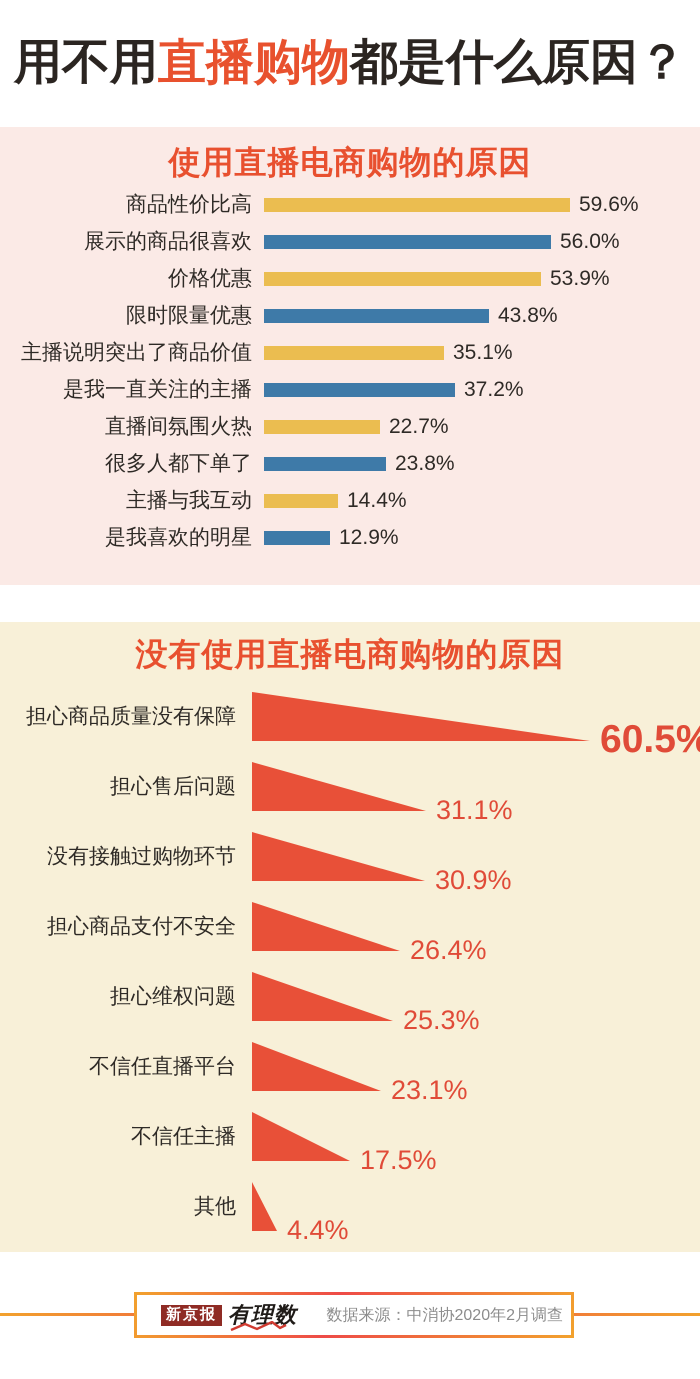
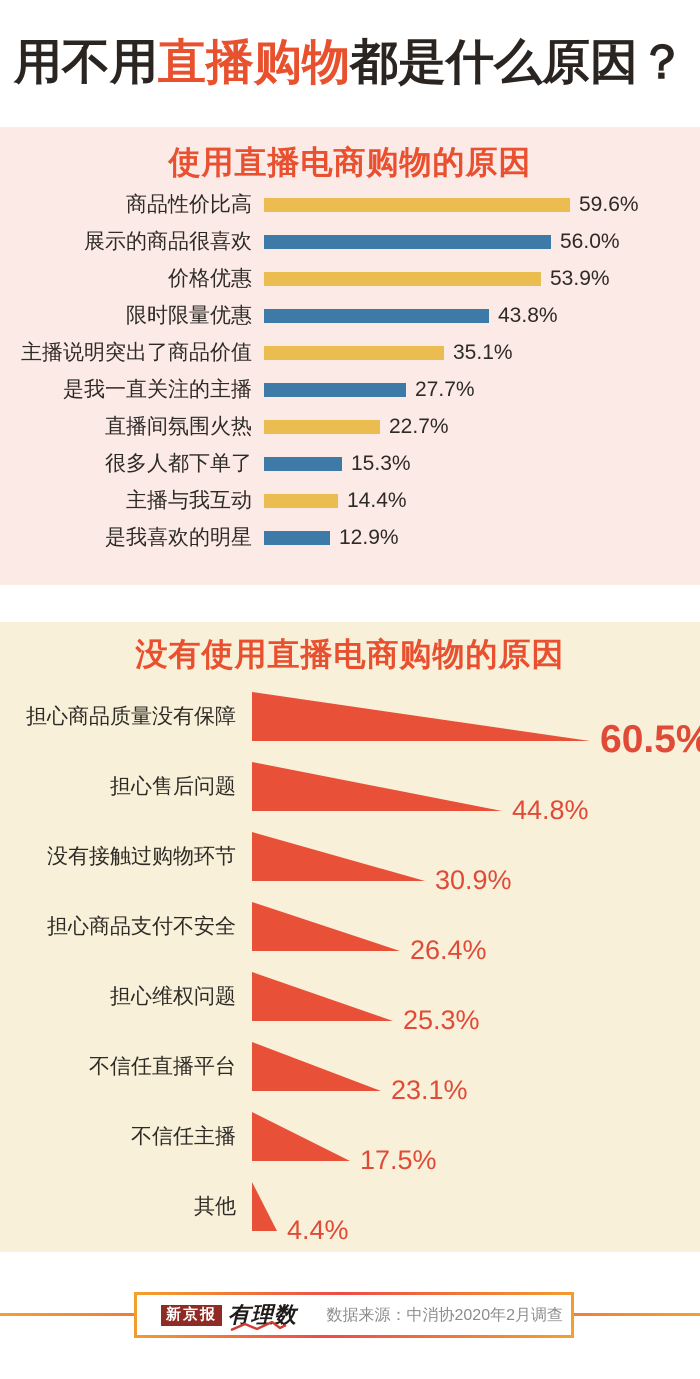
使用直播电商购物的原因/是我一直关注的主播: 37.2% -> 27.7%
使用直播电商购物的原因/很多人都下单了: 23.8% -> 15.3%
没有使用直播电商购物的原因/担心售后问题: 31.1% -> 44.8%
